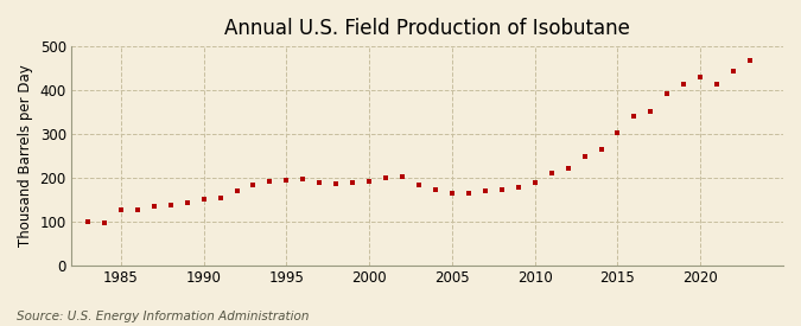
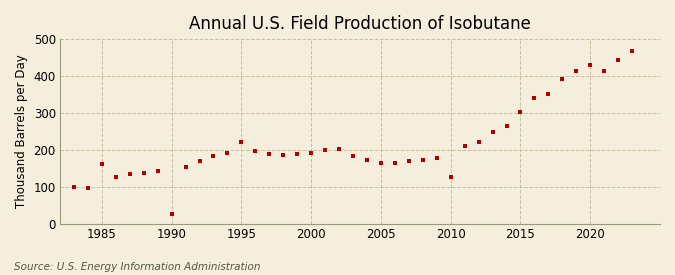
1985: 125 -> 160
1990: 150 -> 25
1995: 193 -> 220
2010: 187 -> 125
